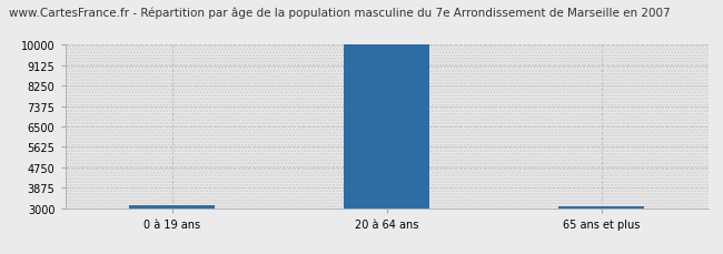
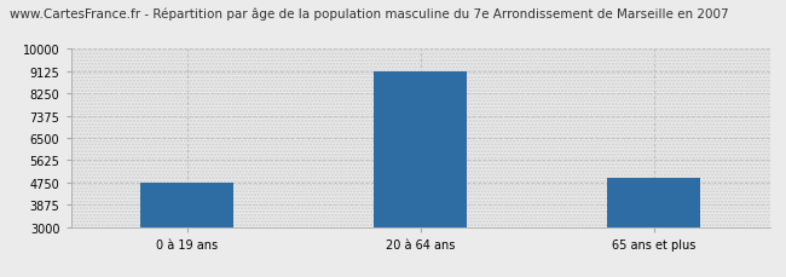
0 à 19 ans: 3100 -> 4750
20 à 64 ans: 10000 -> 9100
65 ans et plus: 3080 -> 4950
